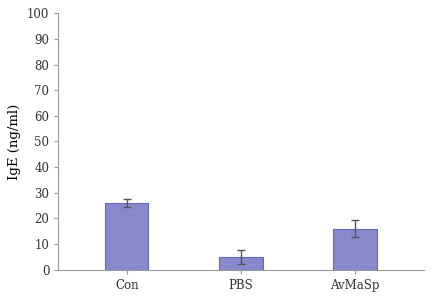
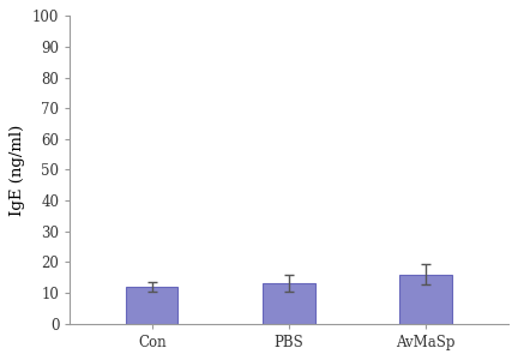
Con: 26 -> 12
PBS: 5 -> 13
